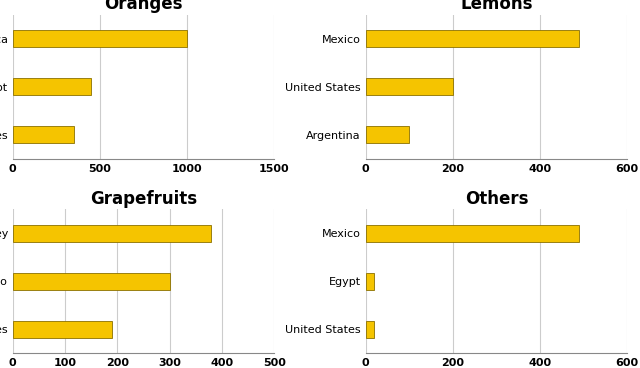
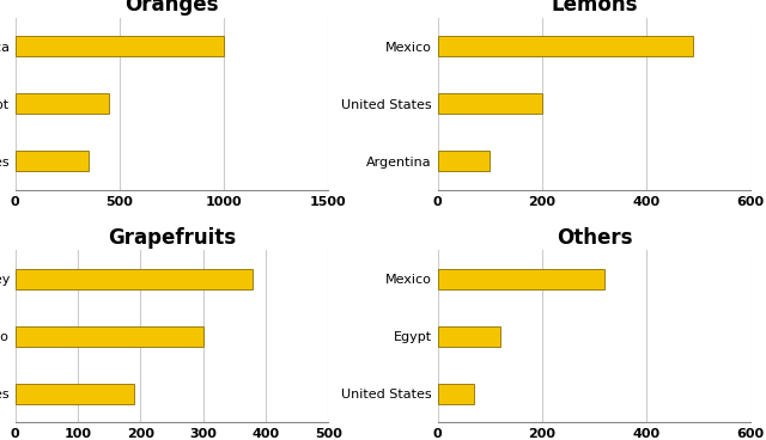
Others/Mexico: 490 -> 320
Others/Egypt: 20 -> 120
Others/United States: 20 -> 70
